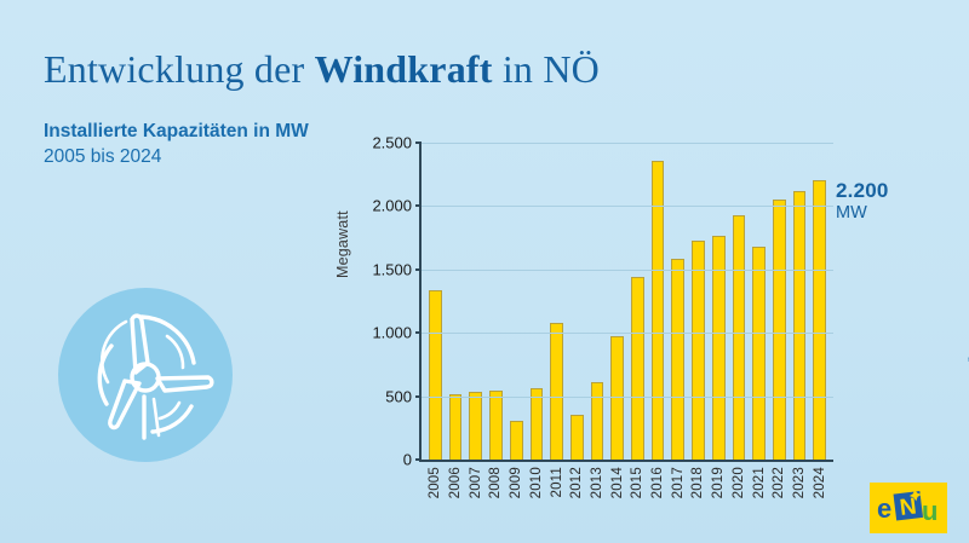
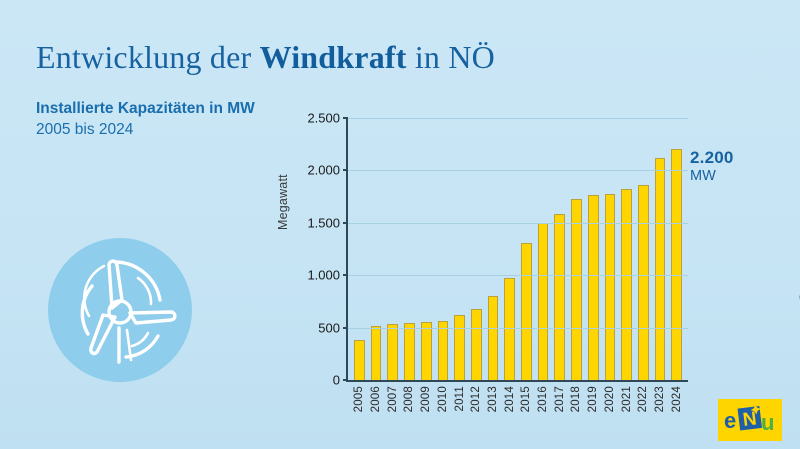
2005: 1340 -> 380
2009: 310 -> 550
2011: 1080 -> 620
2012: 350 -> 680
2013: 610 -> 800
2015: 1440 -> 1310
2016: 2360 -> 1500
2020: 1930 -> 1780
2021: 1680 -> 1820
2022: 2050 -> 1860
